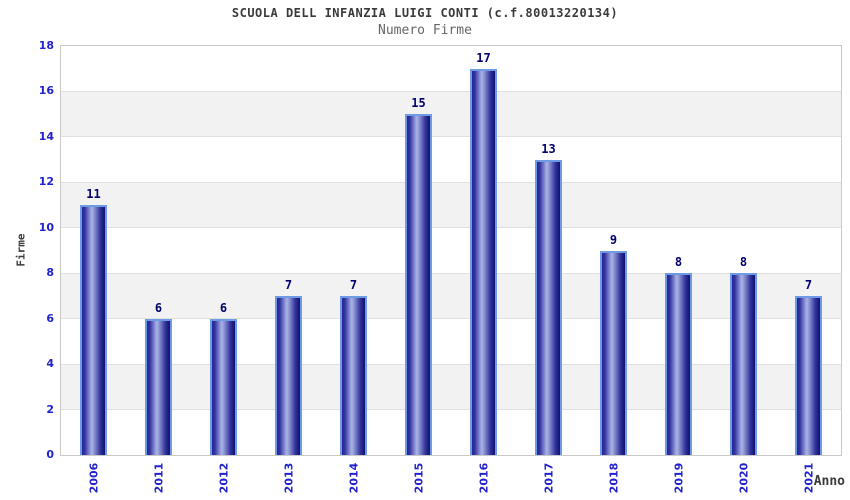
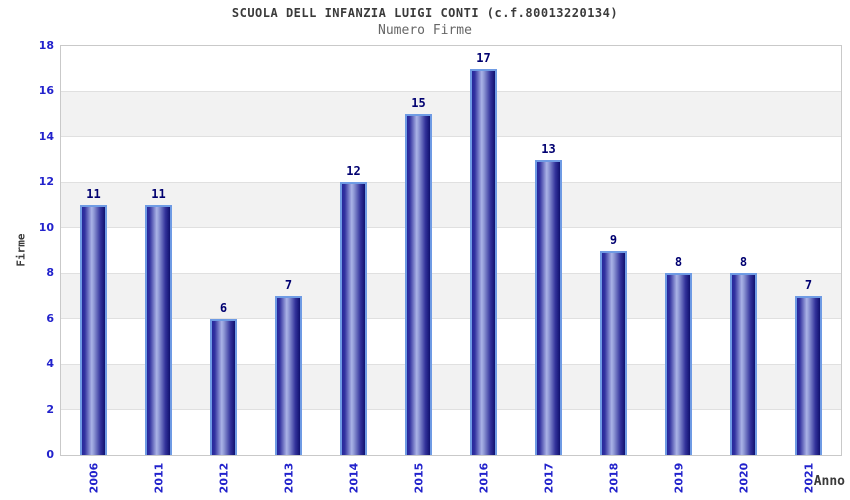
2011: 6 -> 11
2014: 7 -> 12
